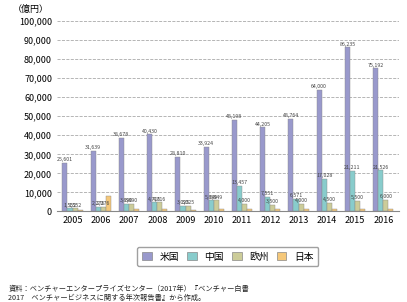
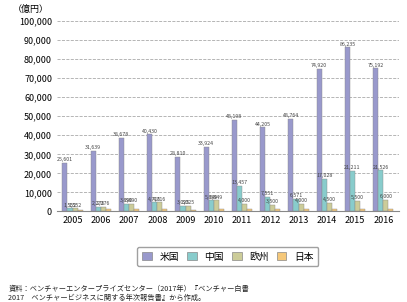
日本/2006: 8,000 -> 1,000
米国/2014: 64,000 -> 75,000
